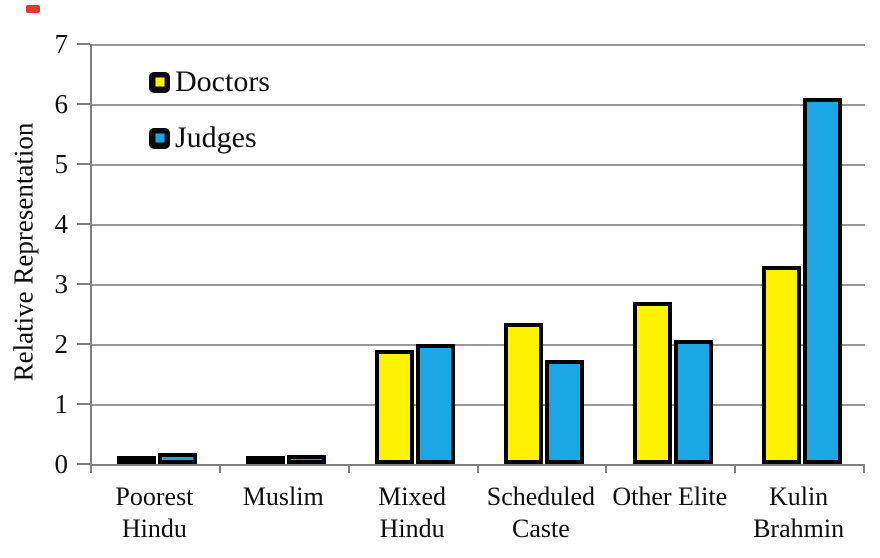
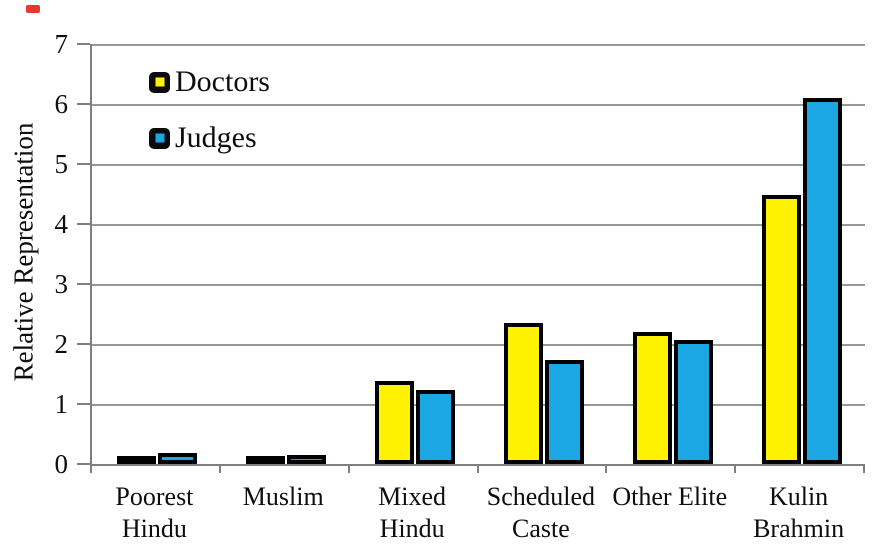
Doctors/Mixed Hindu: 1.9 -> 1.4
Judges/Mixed Hindu: 2.0 -> 1.2
Doctors/Other Elite: 2.7 -> 2.2
Doctors/Kulin Brahmin: 3.3 -> 4.5
